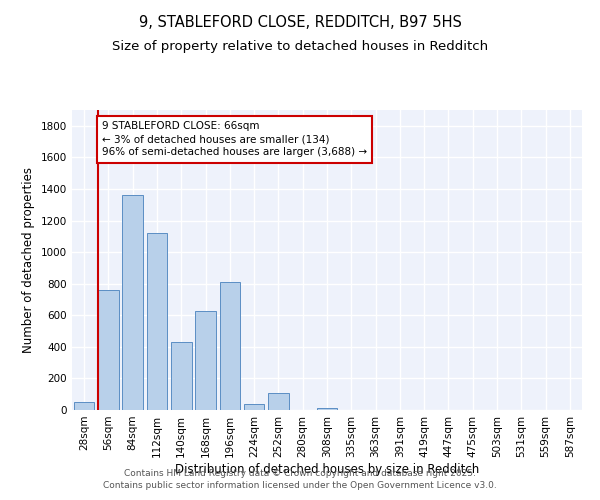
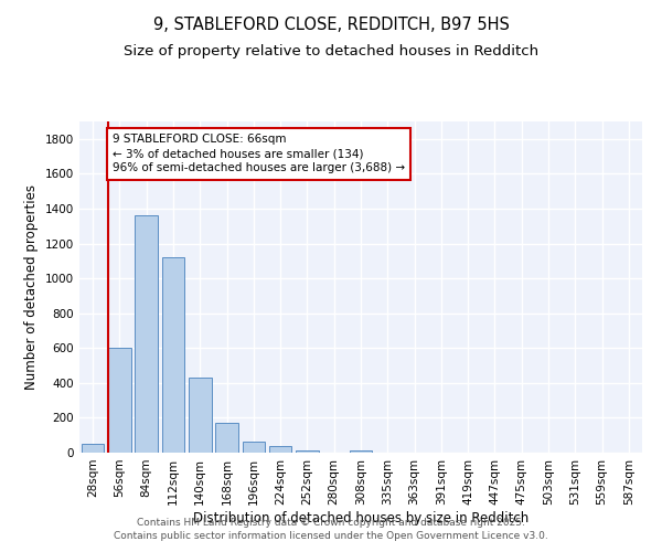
56sqm: 760 -> 600
168sqm: 630 -> 170
196sqm: 810 -> 60
252sqm: 110 -> 20
